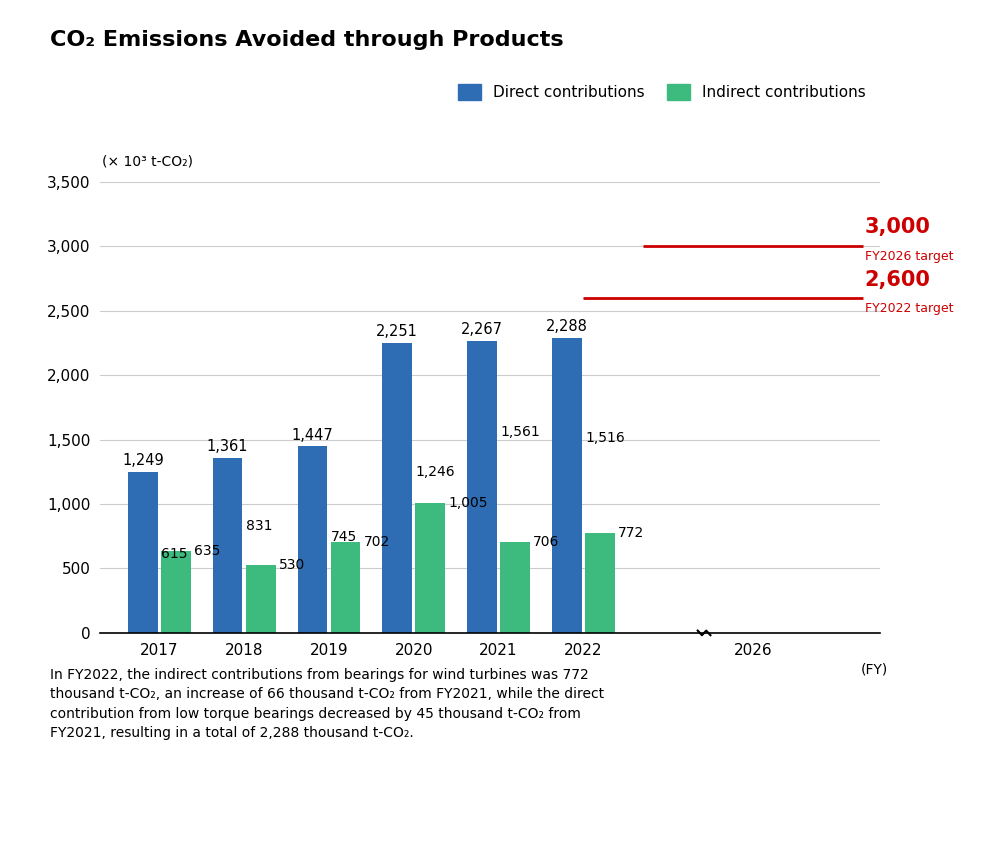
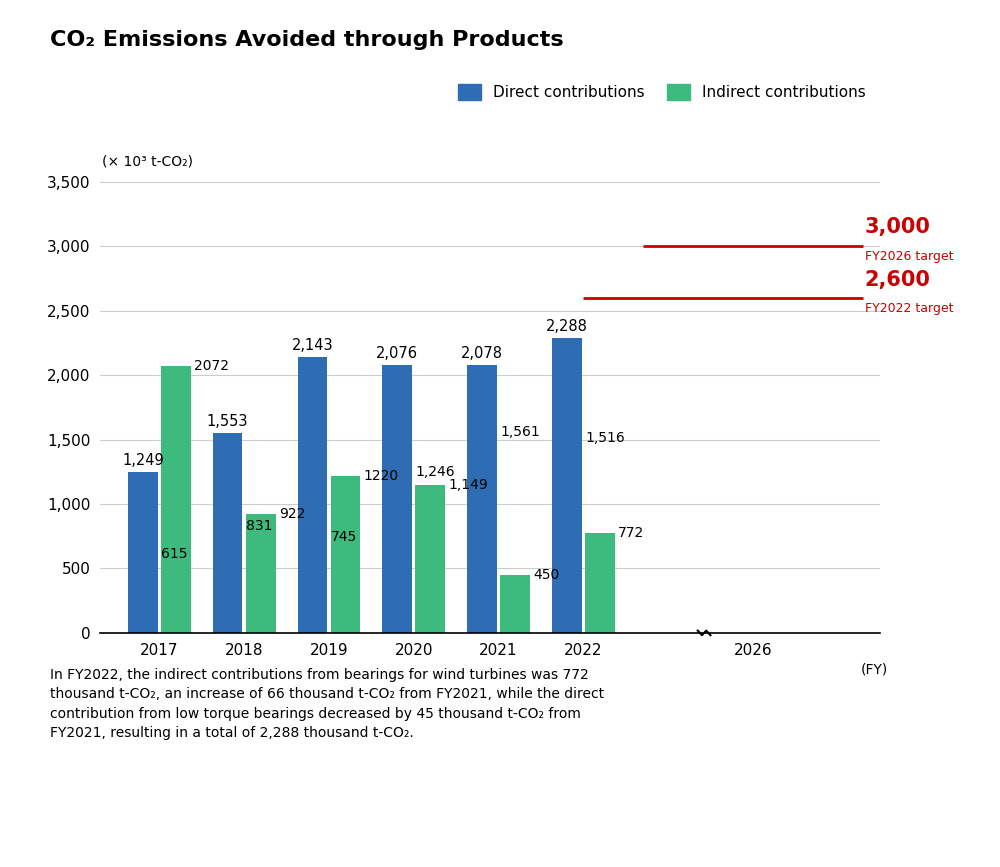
Indirect contributions/2017: 635 -> 2072
Direct contributions/2018: 1,361 -> 1,553
Indirect contributions/2018: 530 -> 922
Direct contributions/2019: 1,447 -> 2,143
Indirect contributions/2019: 702 -> 1220
Direct contributions/2020: 2,251 -> 2,076
Indirect contributions/2020: 1,005 -> 1,149
Direct contributions/2021: 2,267 -> 2,078
Indirect contributions/2021: 706 -> 450
